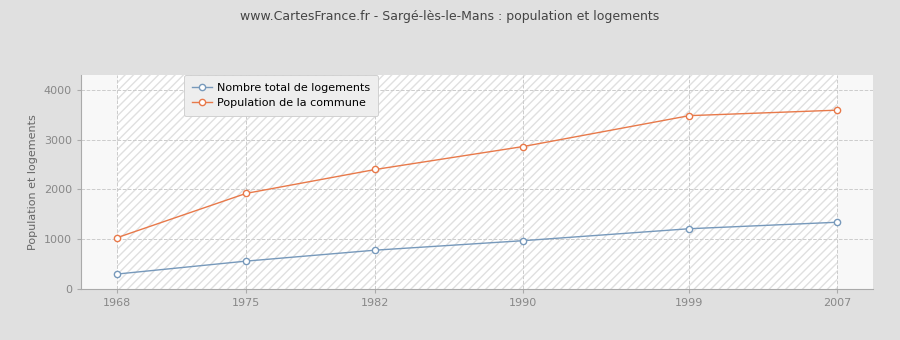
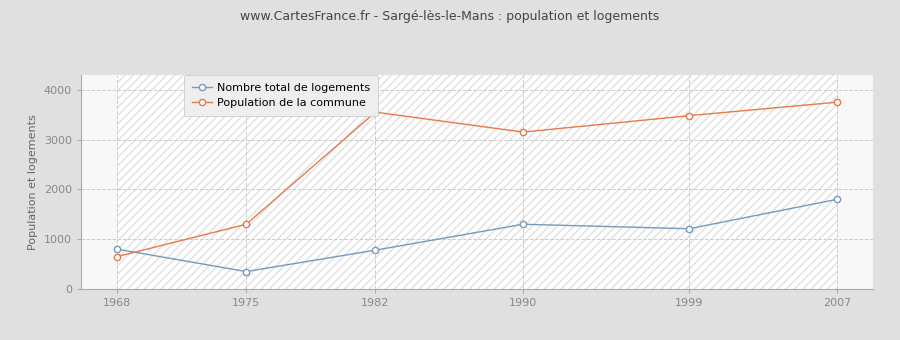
Nombre total de logements/1968: 300 -> 800
Population de la commune/1968: 1030 -> 650
Nombre total de logements/1975: 560 -> 350
Population de la commune/1975: 1920 -> 1300
Population de la commune/1982: 2400 -> 3550
Nombre total de logements/1990: 970 -> 1300
Population de la commune/1990: 2860 -> 3150
Nombre total de logements/2007: 1340 -> 1800
Population de la commune/2007: 3590 -> 3750
